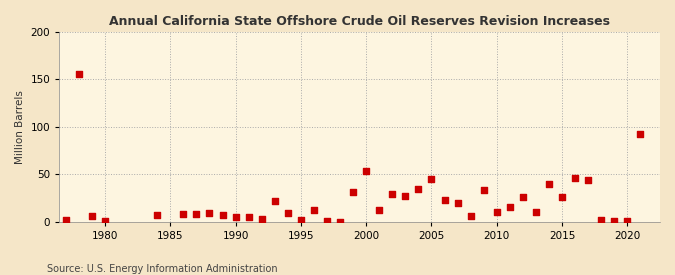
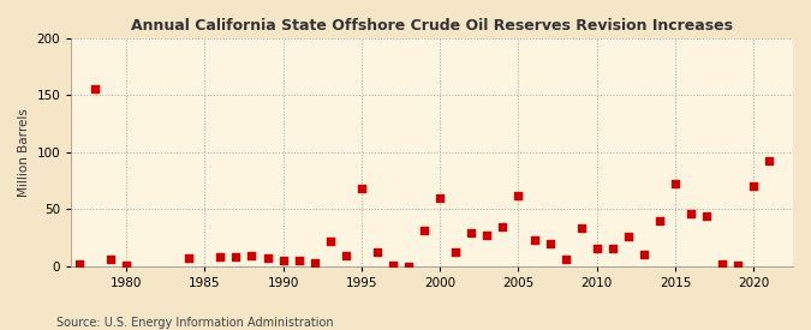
1995: 2 -> 68
2000: 53 -> 60
2005: 45 -> 62
2010: 10 -> 16
2015: 26 -> 72
2020: 1 -> 70
